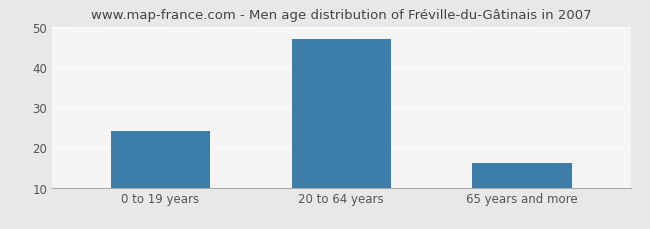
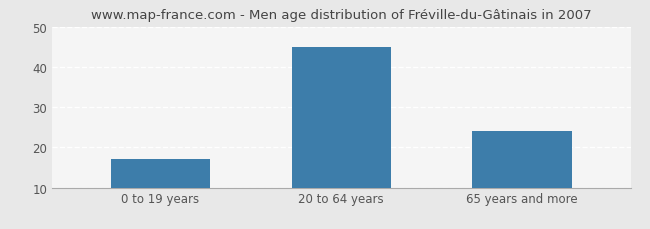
0 to 19 years: 24 -> 17
20 to 64 years: 47 -> 45
65 years and more: 16 -> 24
